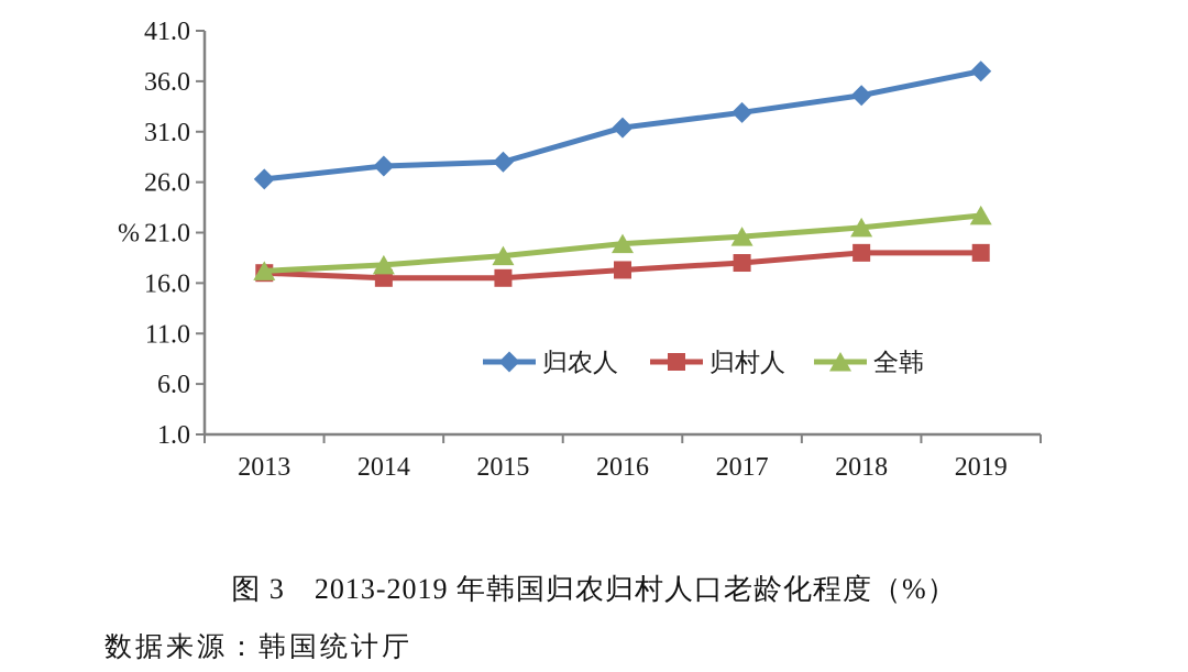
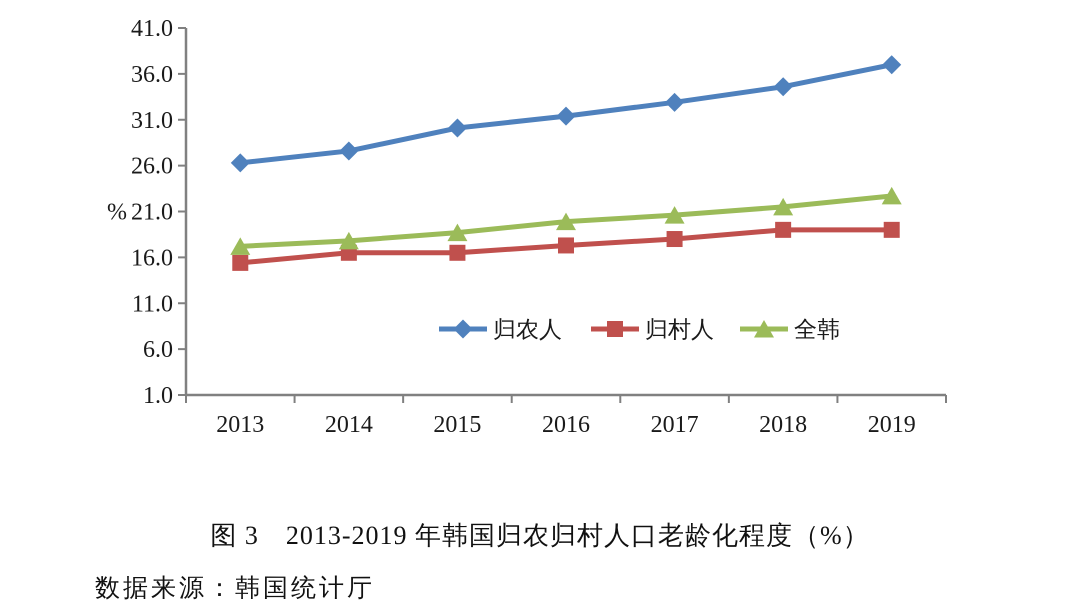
归村人/2013: 17 -> 15
归农人/2015: 28 -> 30
